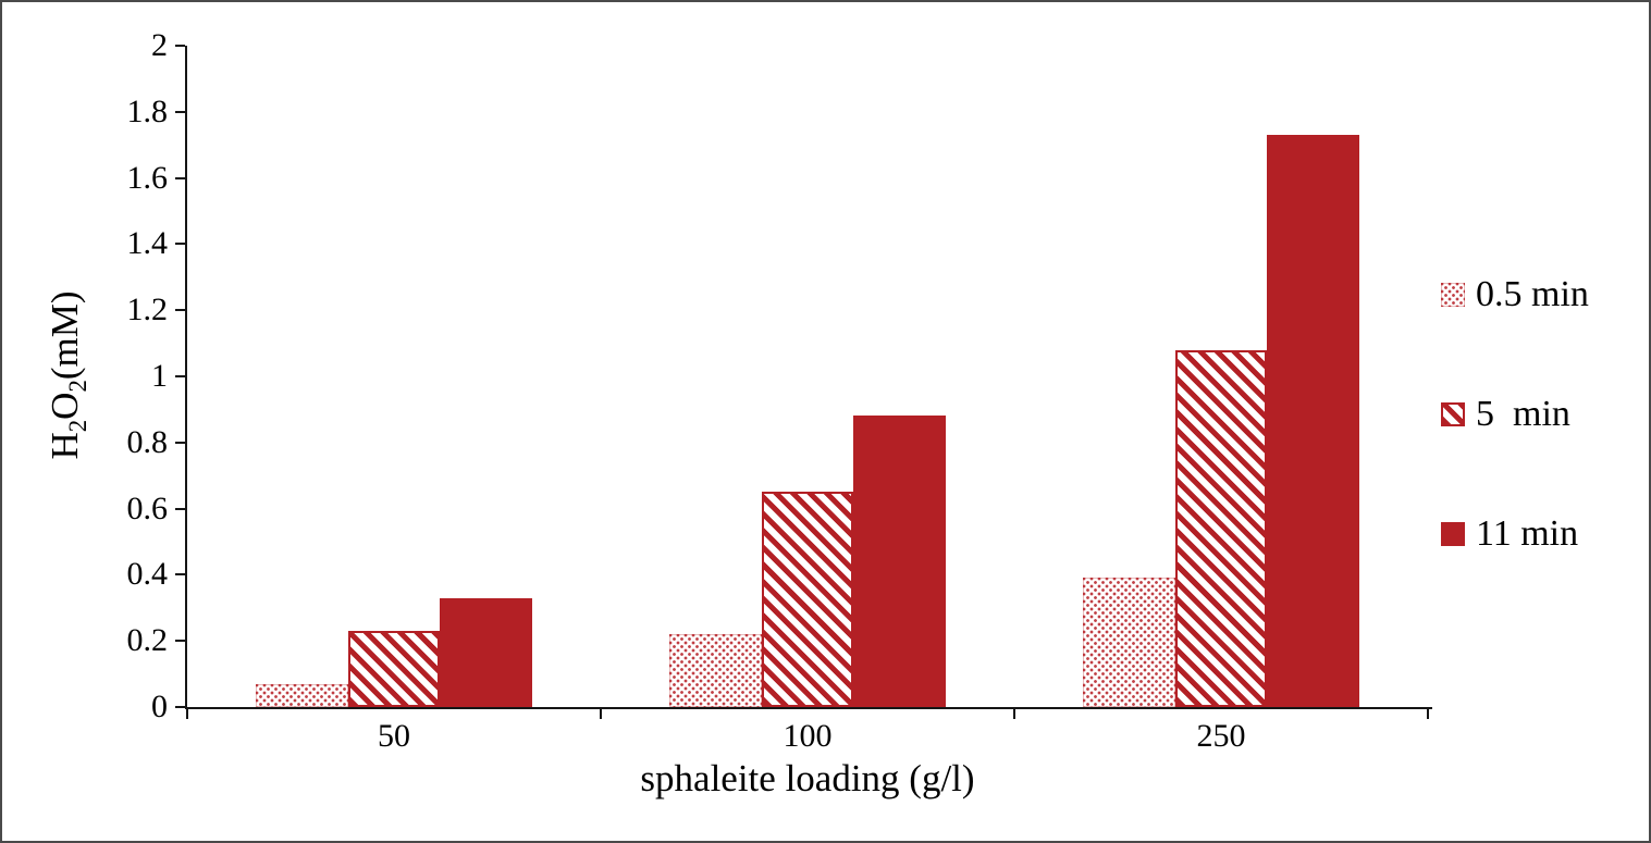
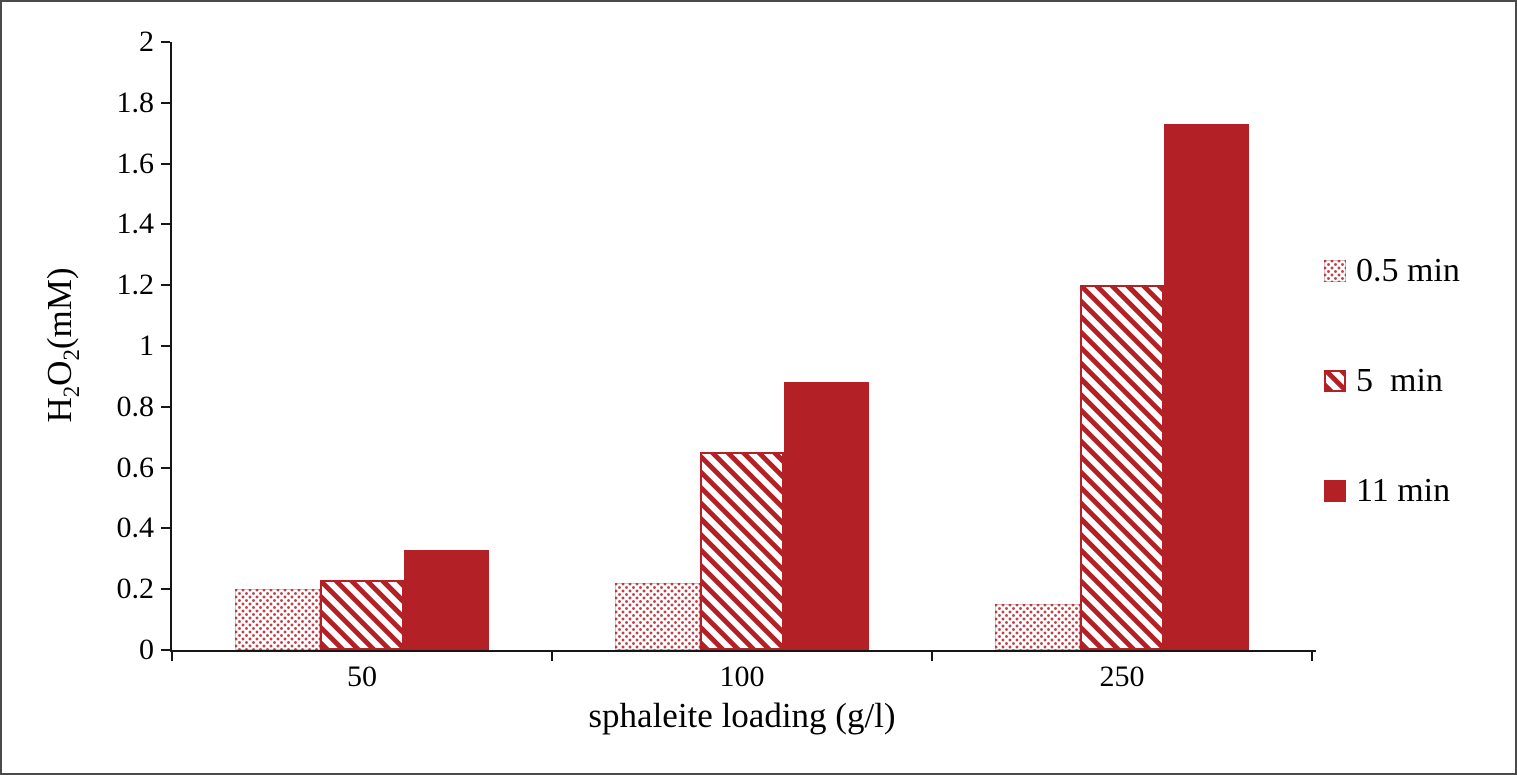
0.5 min/50: 0.07 -> 0.20
0.5 min/250: 0.39 -> 0.15
5 min/250: 1.08 -> 1.20
